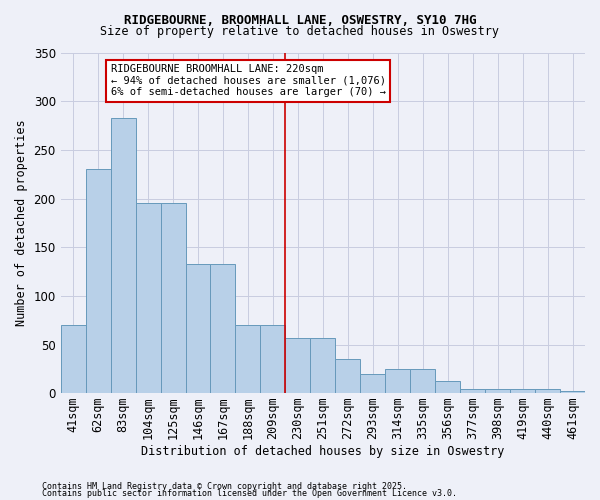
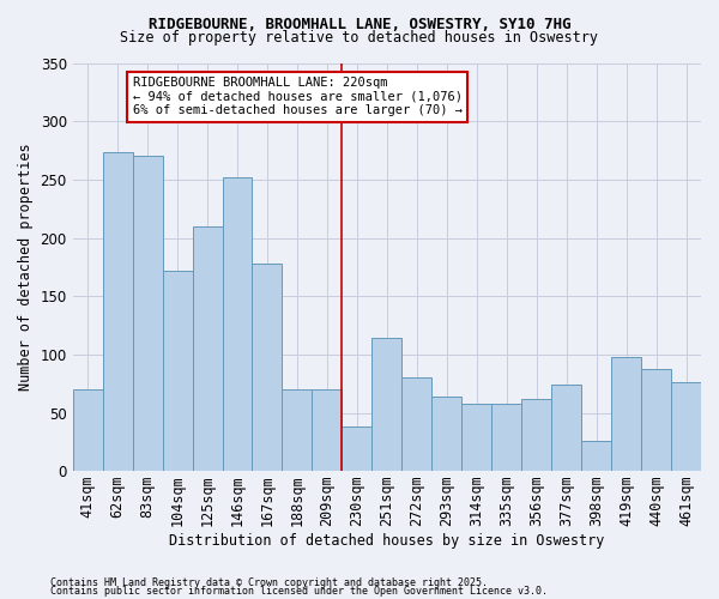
62sqm: 230 -> 274
83sqm: 283 -> 270
104sqm: 196 -> 172
125sqm: 196 -> 210
146sqm: 133 -> 252
167sqm: 133 -> 178
230sqm: 57 -> 38
251sqm: 57 -> 114
272sqm: 35 -> 80
293sqm: 20 -> 64
314sqm: 25 -> 58
335sqm: 25 -> 58
356sqm: 13 -> 62
377sqm: 5 -> 74
398sqm: 5 -> 26
419sqm: 5 -> 98
440sqm: 5 -> 88
461sqm: 2 -> 76
